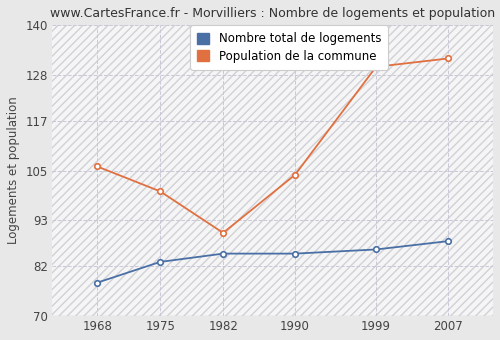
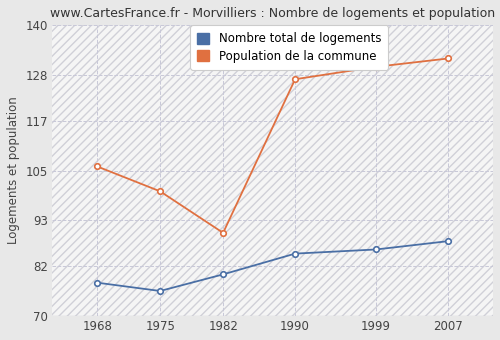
Nombre total de logements/1975: 83 -> 76
Nombre total de logements/1982: 85 -> 80
Population de la commune/1990: 104 -> 127
